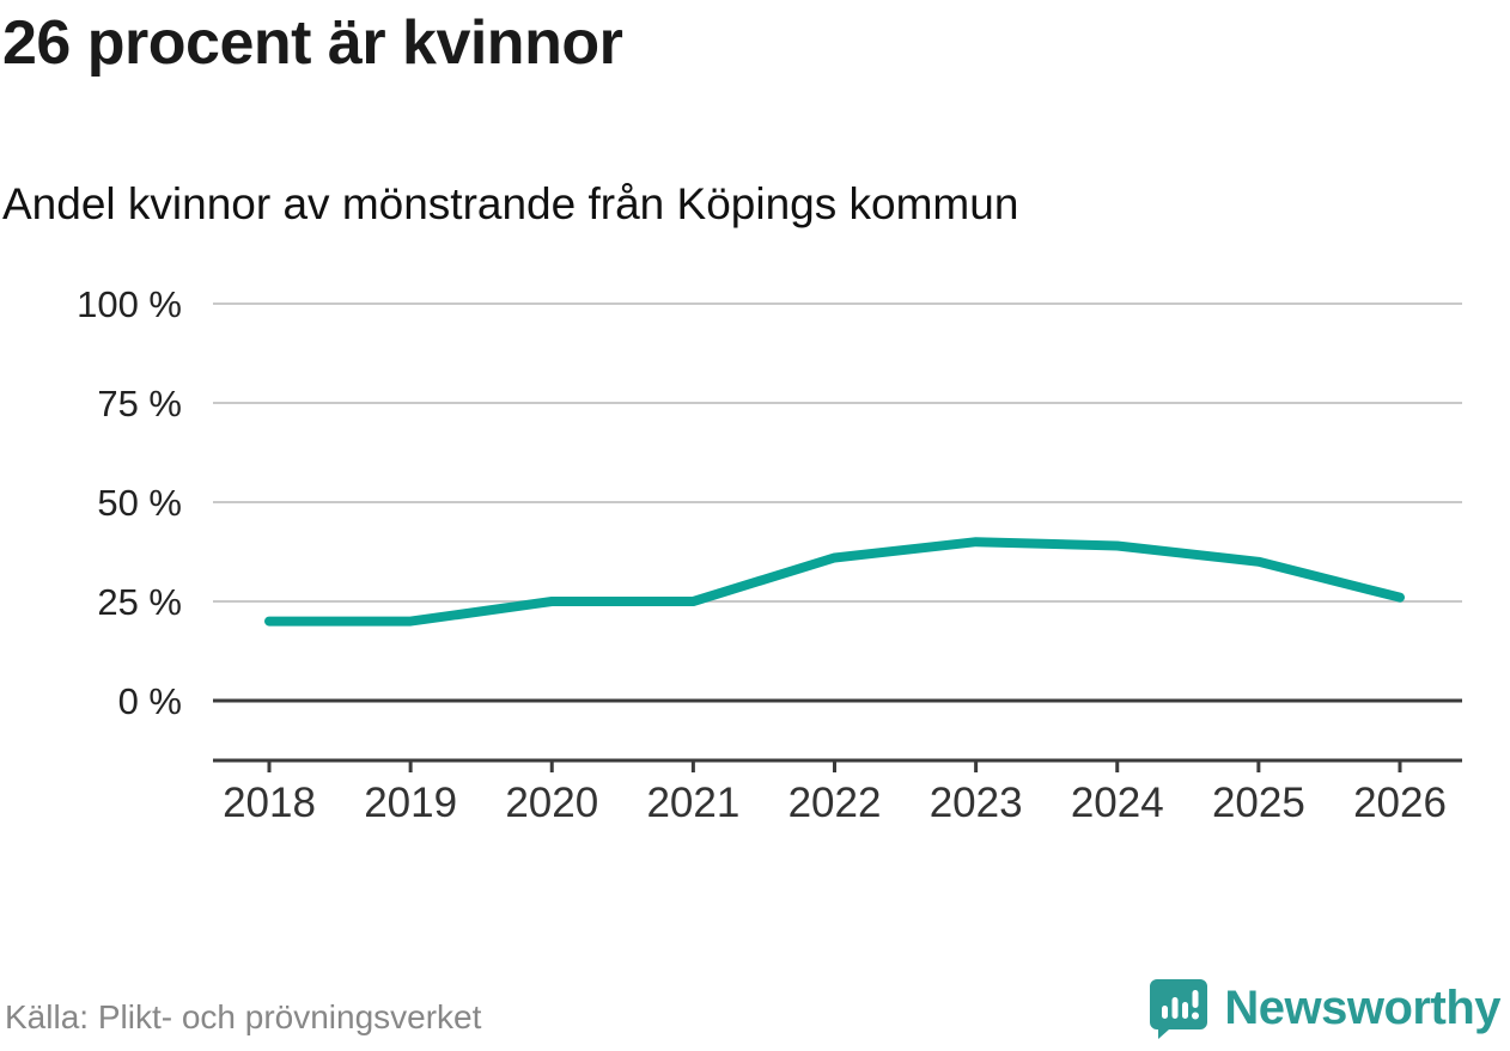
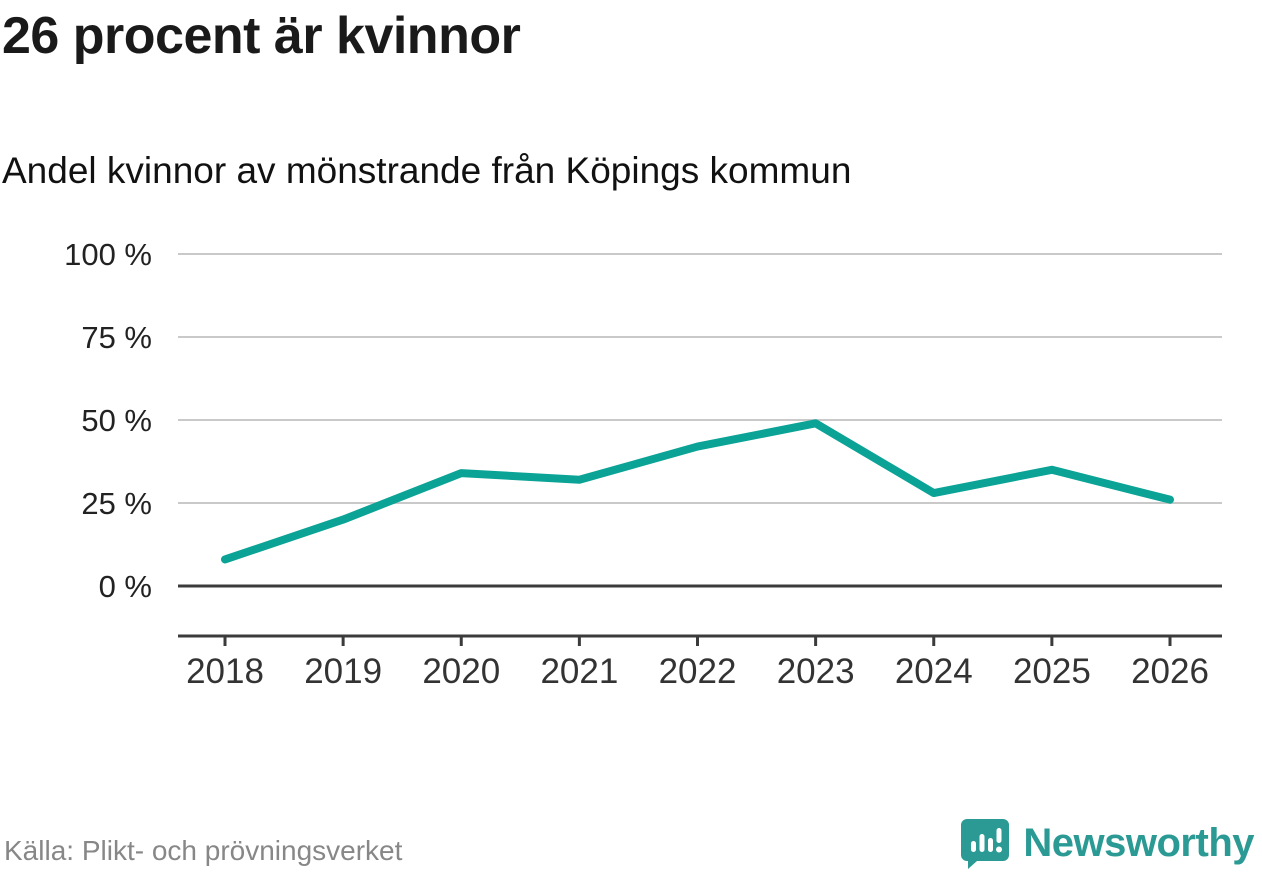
2018: 20% -> 8%
2020: 25% -> 34%
2021: 25% -> 32%
2022: 36% -> 42%
2023: 40% -> 49%
2024: 39% -> 28%
